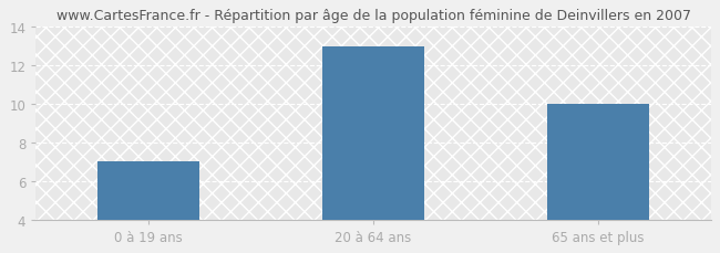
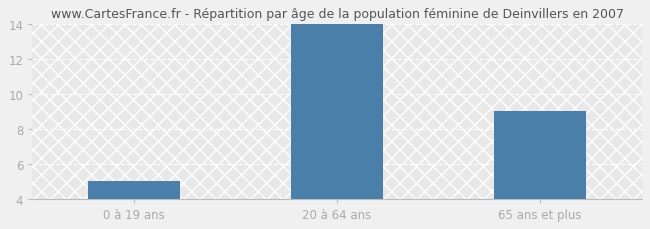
0 à 19 ans: 7 -> 5
20 à 64 ans: 13 -> 14
65 ans et plus: 10 -> 9
